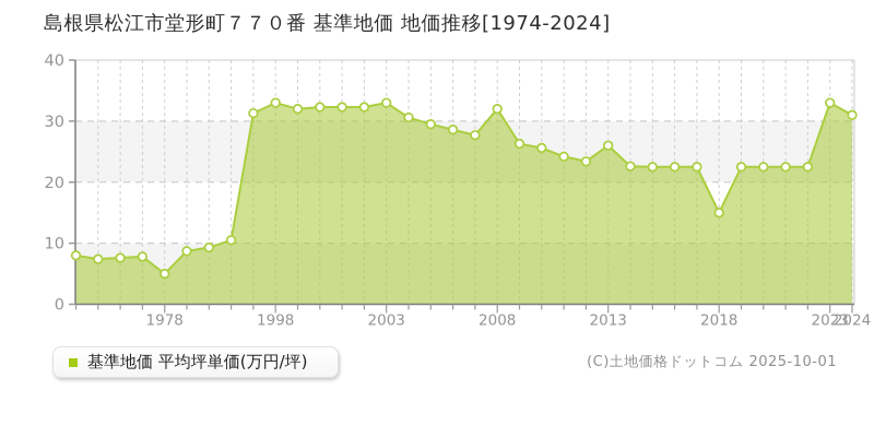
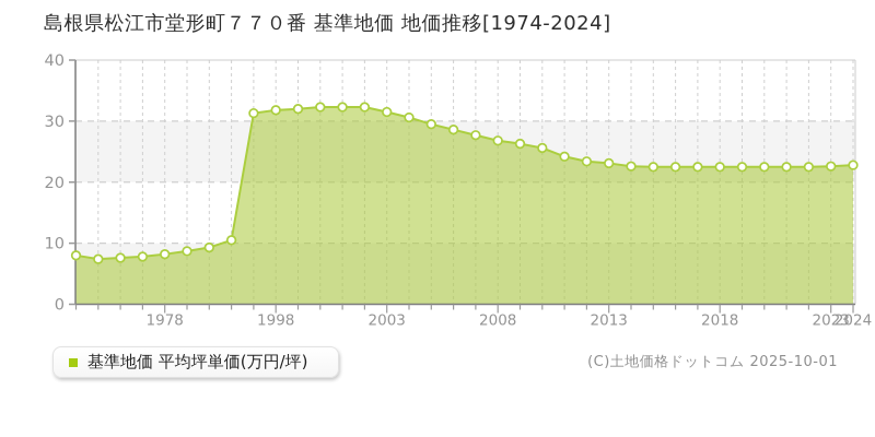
1978: 5 -> 8
1998: 33 -> 32
2003: 33 -> 32
2008: 32 -> 27
2013: 26 -> 23
2018: 15 -> 22
2023: 33 -> 23
2024: 31 -> 23
